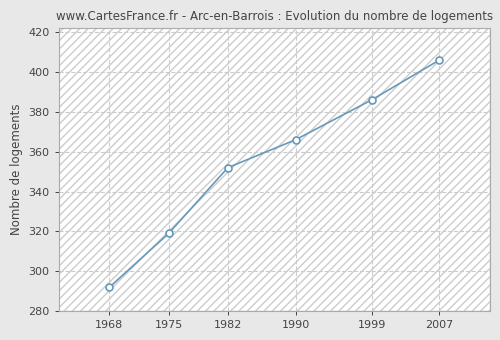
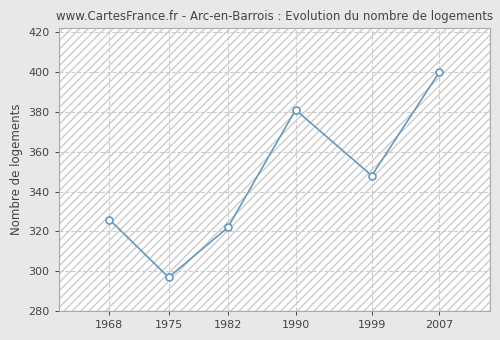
1968: 292 -> 326
1975: 319 -> 297
1982: 352 -> 322
1990: 366 -> 381
1999: 386 -> 348
2007: 406 -> 400
